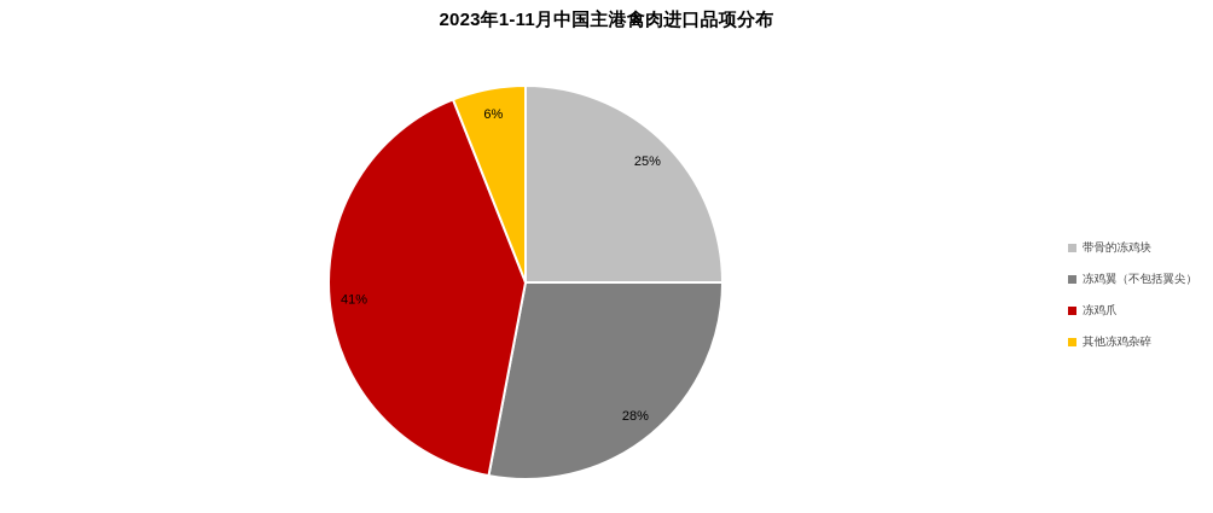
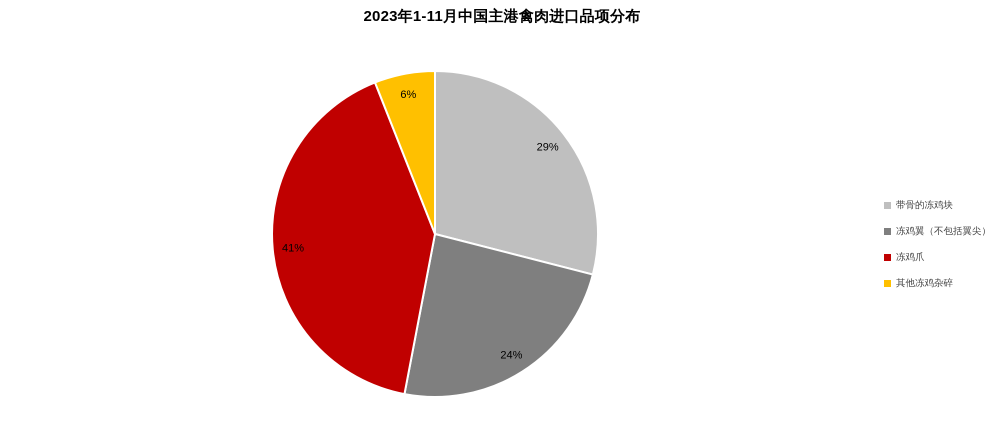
带骨的冻鸡块: 25% -> 29%
冻鸡翼（不包括翼尖）: 28% -> 24%
